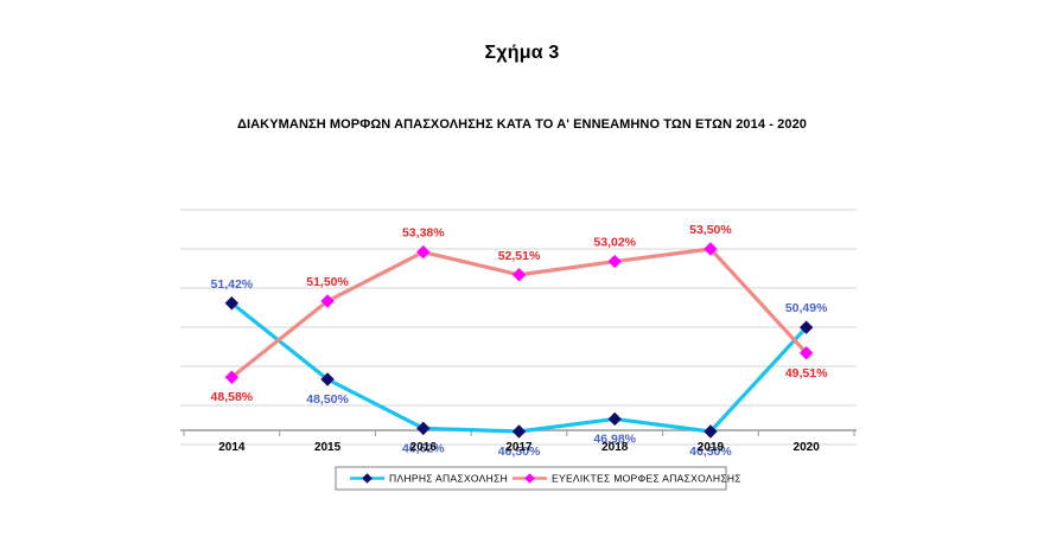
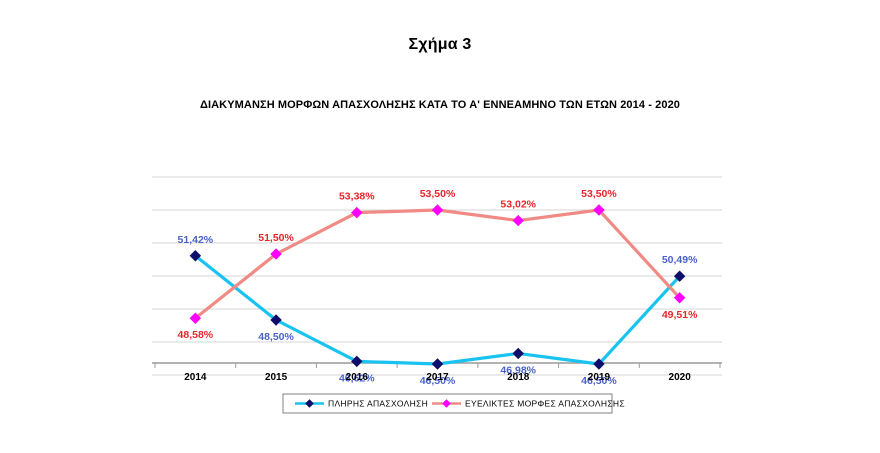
ΕΥΕΛΙΚΤΕΣ ΜΟΡΦΕΣ ΑΠΑΣΧΟΛΗΣΗΣ/2017: 52,51% -> 53,50%
